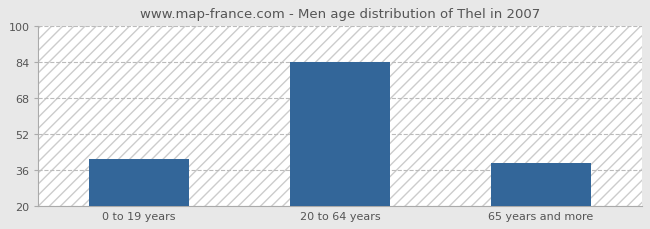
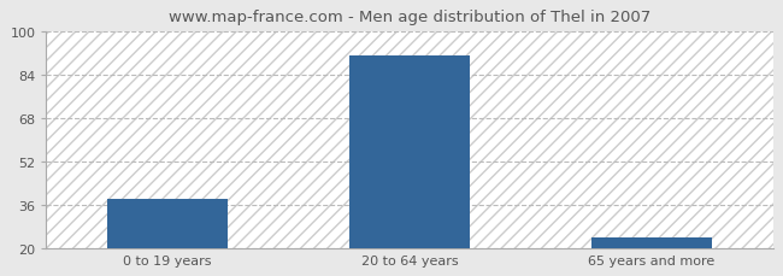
0 to 19 years: 41 -> 38
20 to 64 years: 84 -> 91
65 years and more: 39 -> 24
